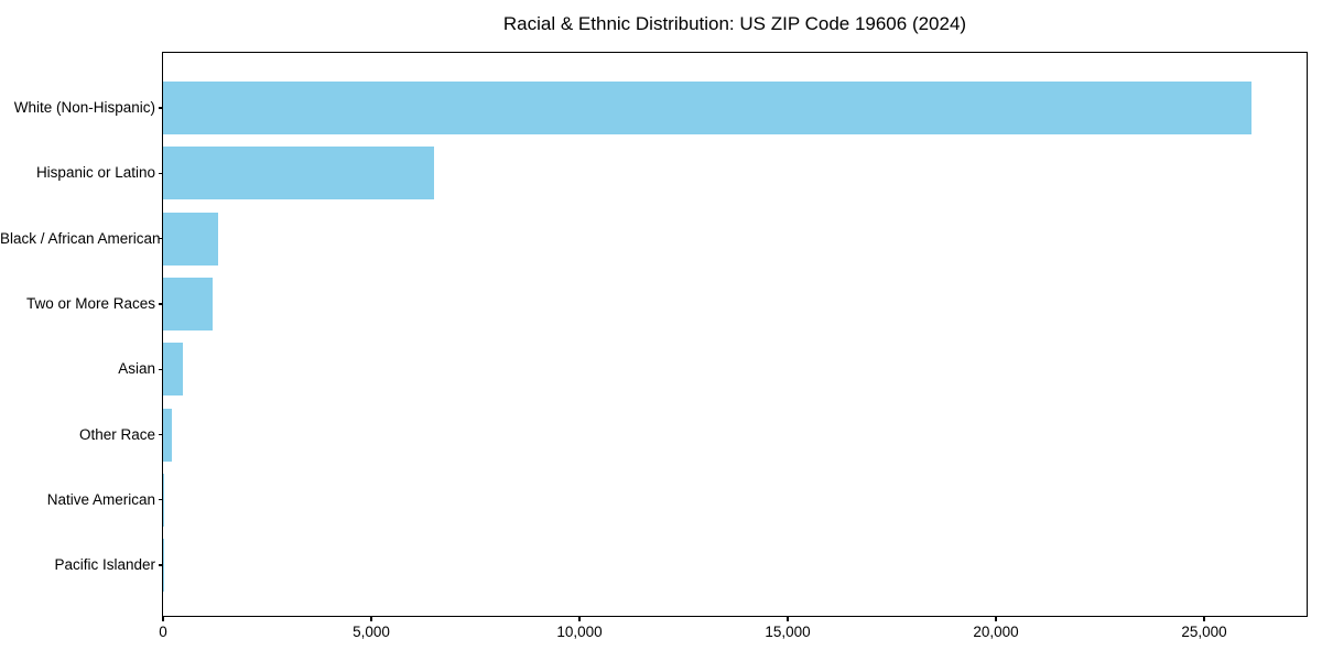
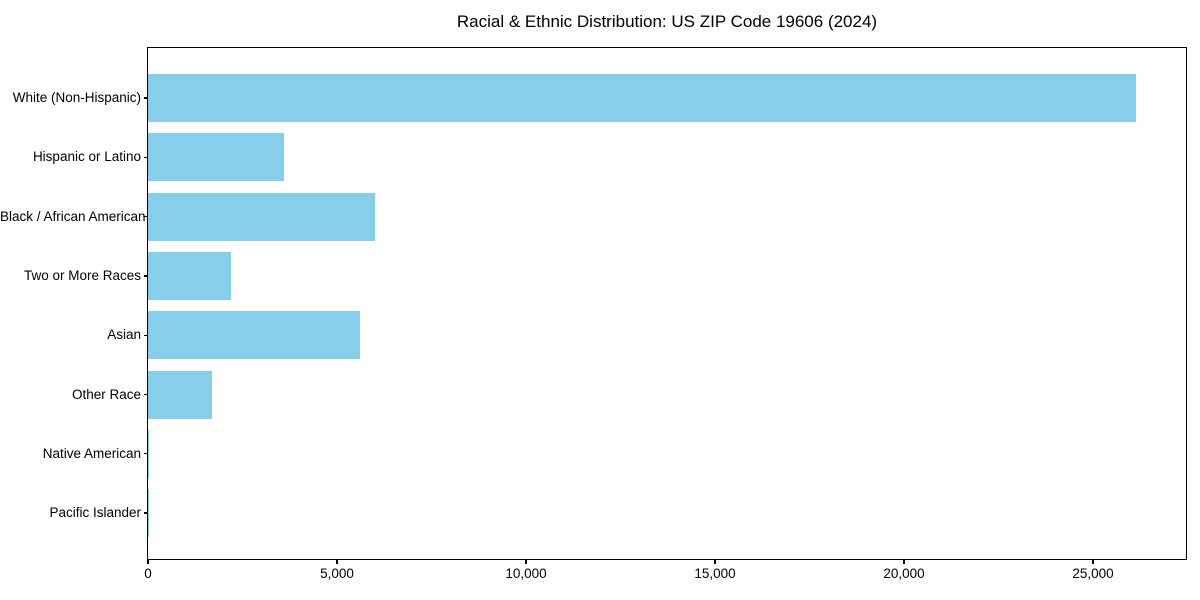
Hispanic or Latino: 6500 -> 3600
Black / African American: 1300 -> 6000
Two or More Races: 1200 -> 2200
Asian: 500 -> 5600
Other Race: 200 -> 1700
